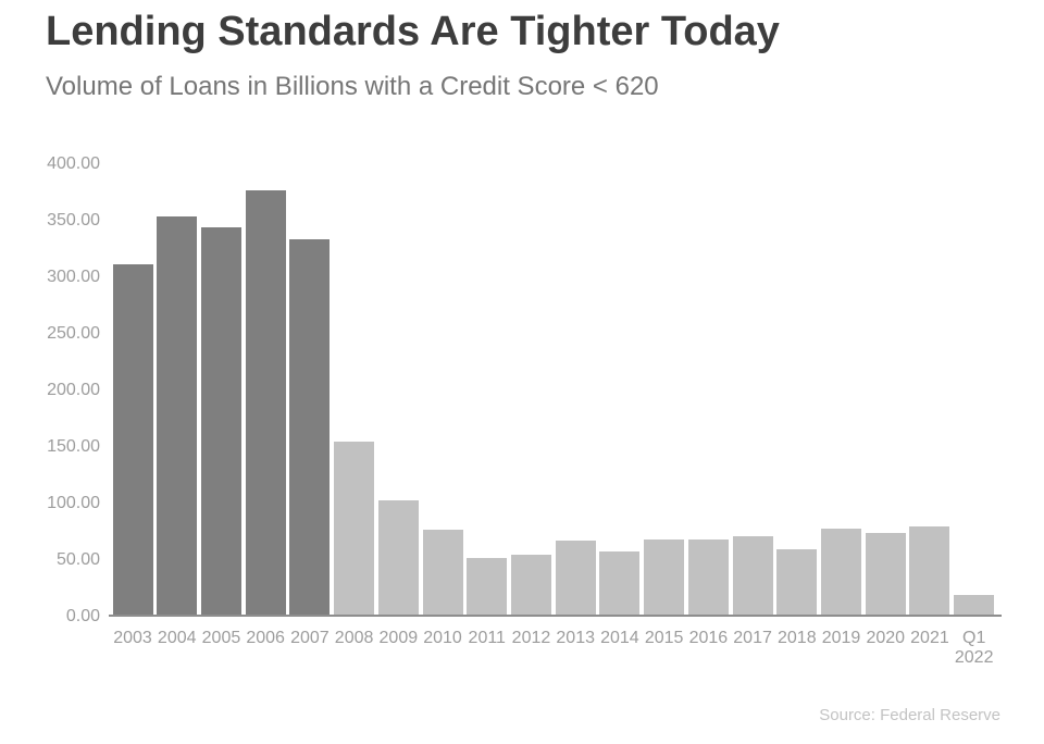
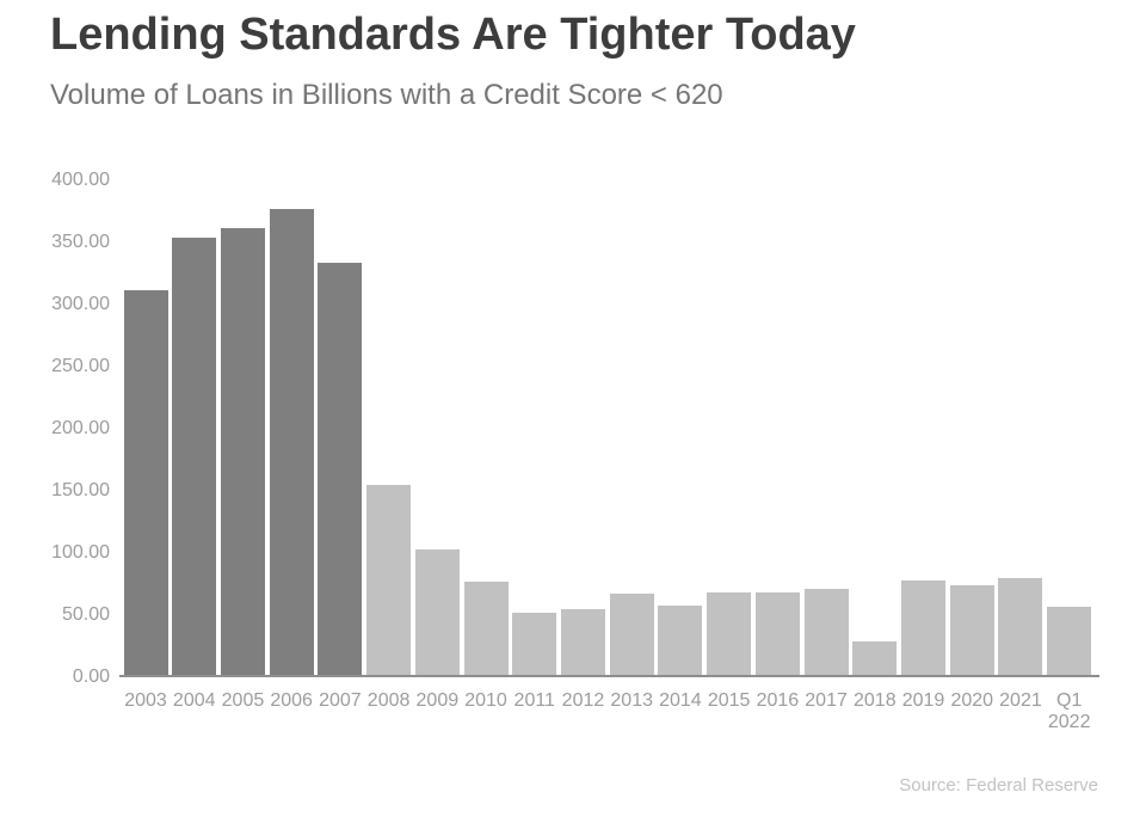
2005: 343 -> 361
2018: 59 -> 28
Q1 2022: 18 -> 56
